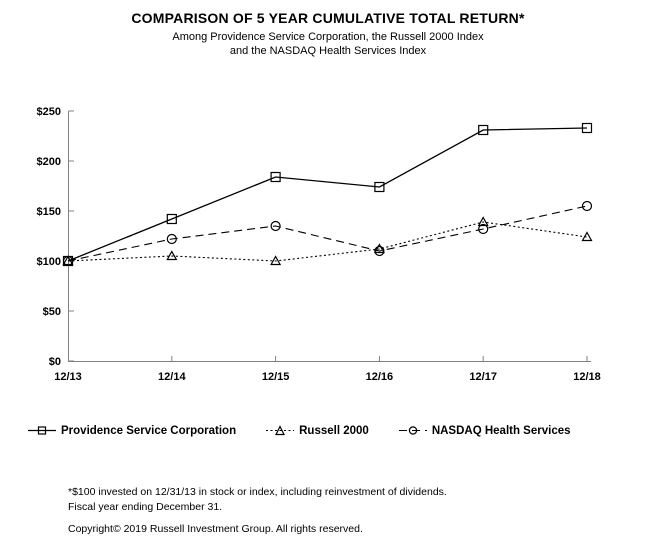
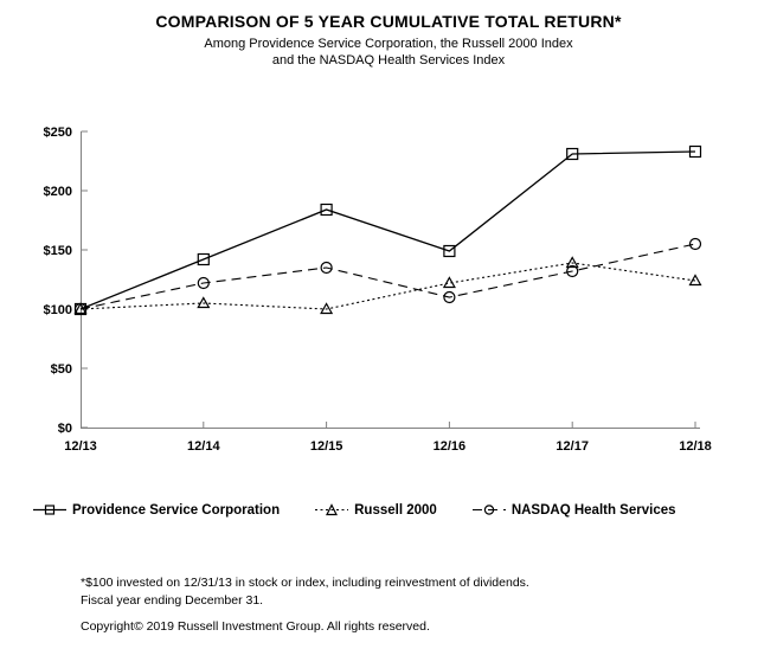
Providence Service Corporation/12/16: $174 -> $149
Russell 2000/12/16: $112 -> $122
